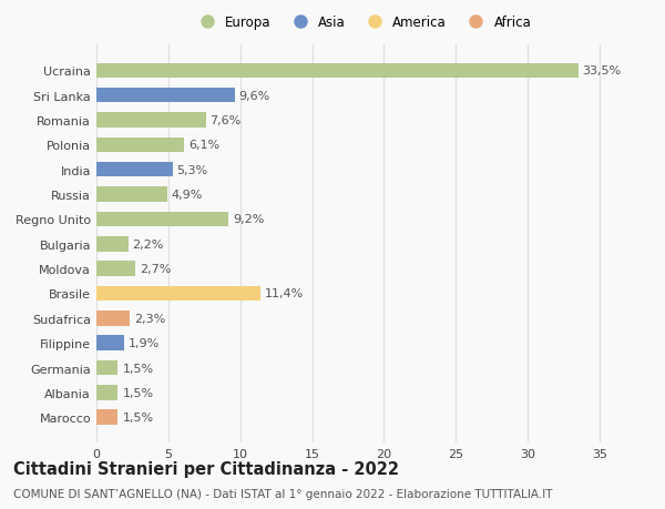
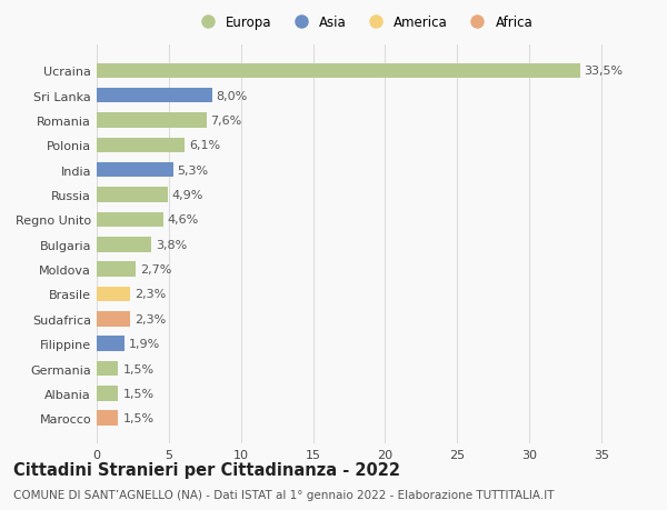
Sri Lanka: 9,6% -> 8,0%
Regno Unito: 9,2% -> 4,6%
Bulgaria: 2,2% -> 3,8%
Brasile: 11,4% -> 2,3%
